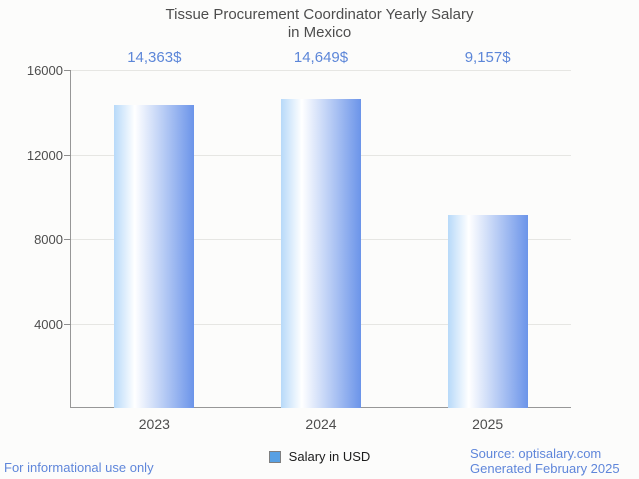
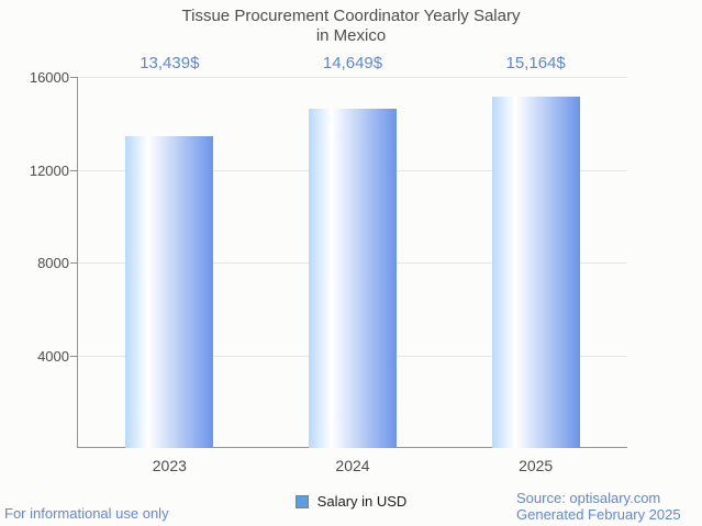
2023: 14,363 -> 13,439
2025: 9,157 -> 15,164
